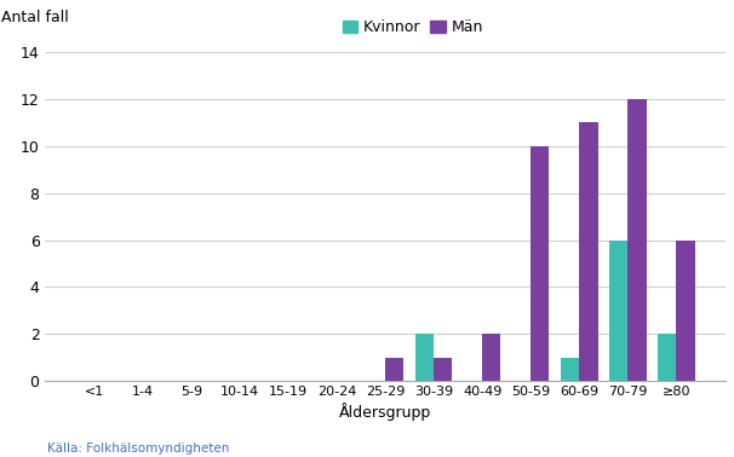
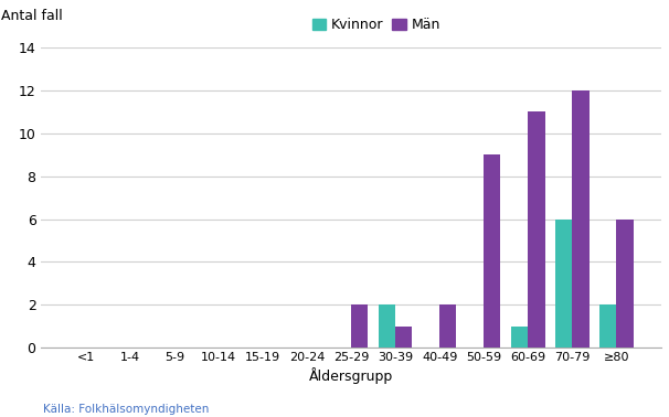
Män/25-29: 1 -> 2
Män/50-59: 10 -> 9
